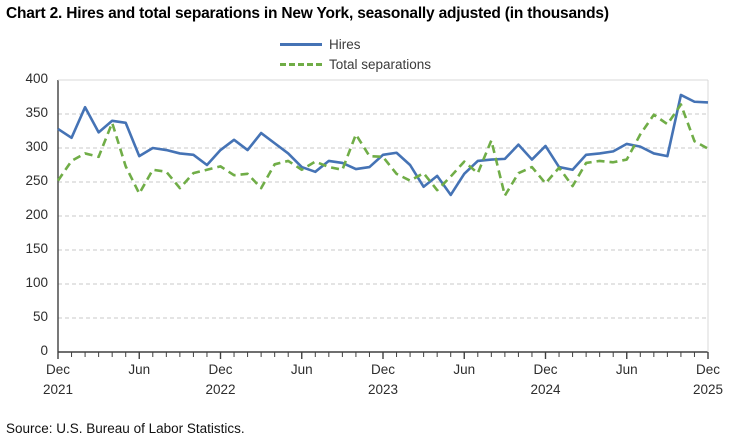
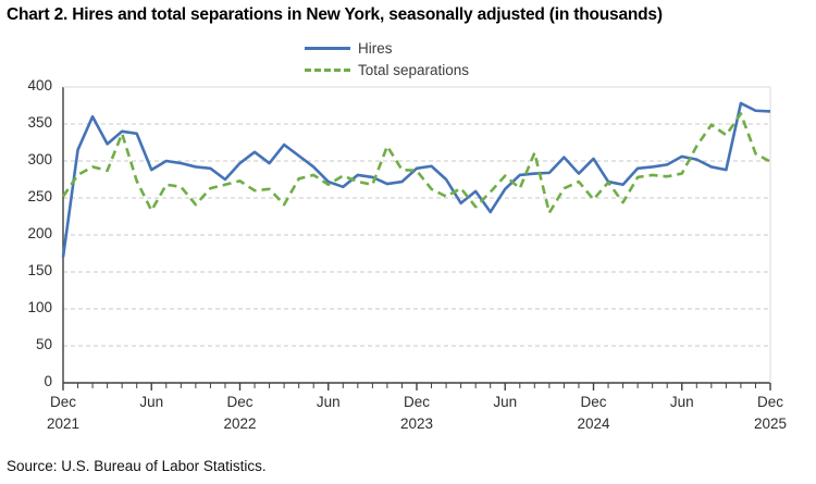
Hires/Dec 2021: 330 -> 170
